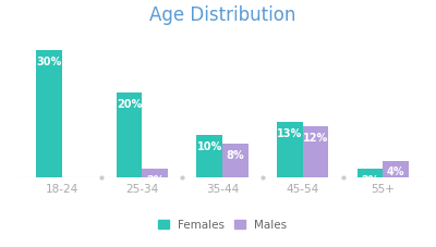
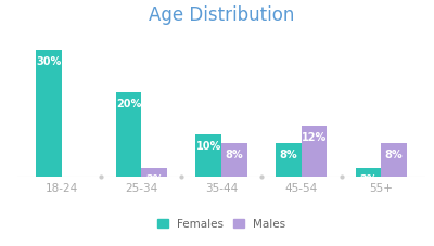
Females/45-54: 13% -> 8%
Males/55+: 4% -> 8%
